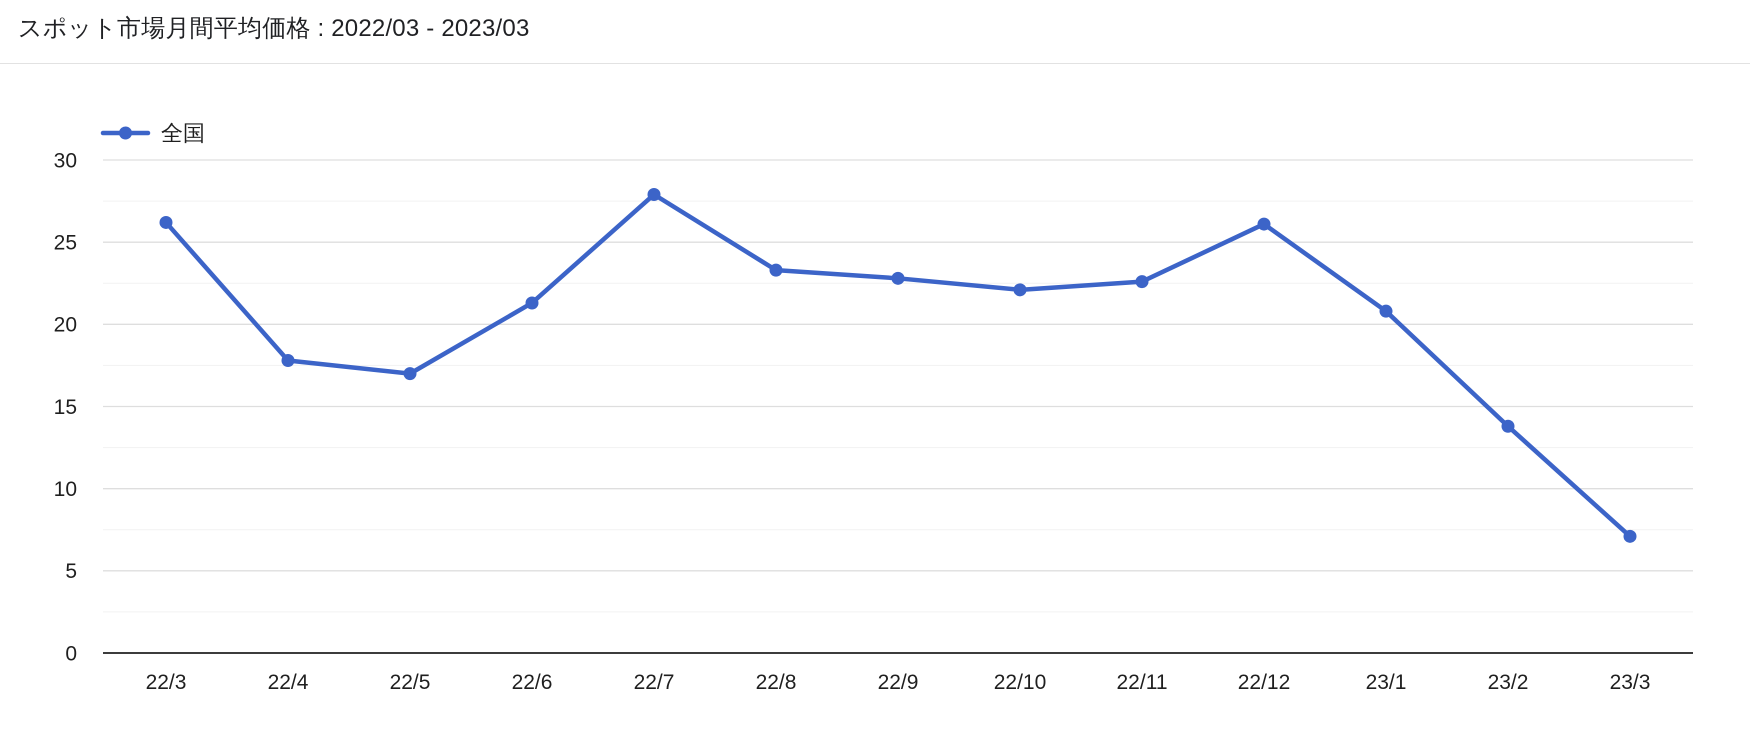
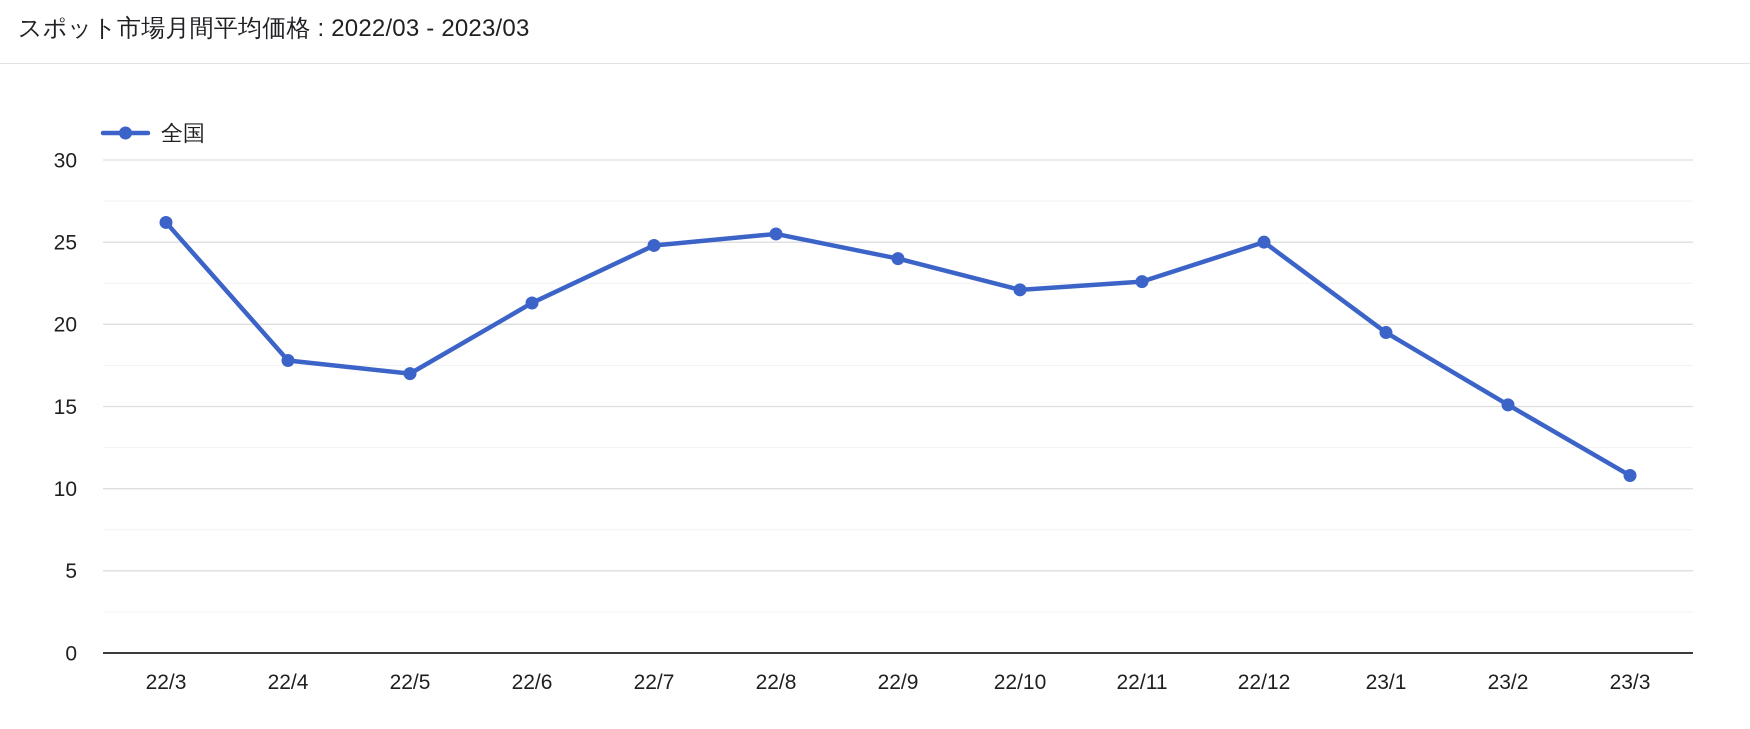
22/7: 27.9 -> 24.8
22/8: 23.3 -> 25.5
22/9: 22.8 -> 24.0
22/12: 26.1 -> 25.0
23/1: 20.8 -> 19.5
23/2: 13.8 -> 15.1
23/3: 7.1 -> 10.8
